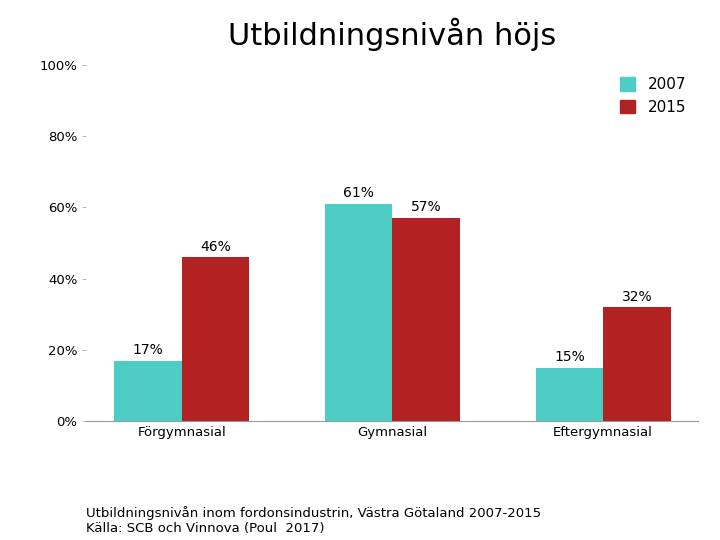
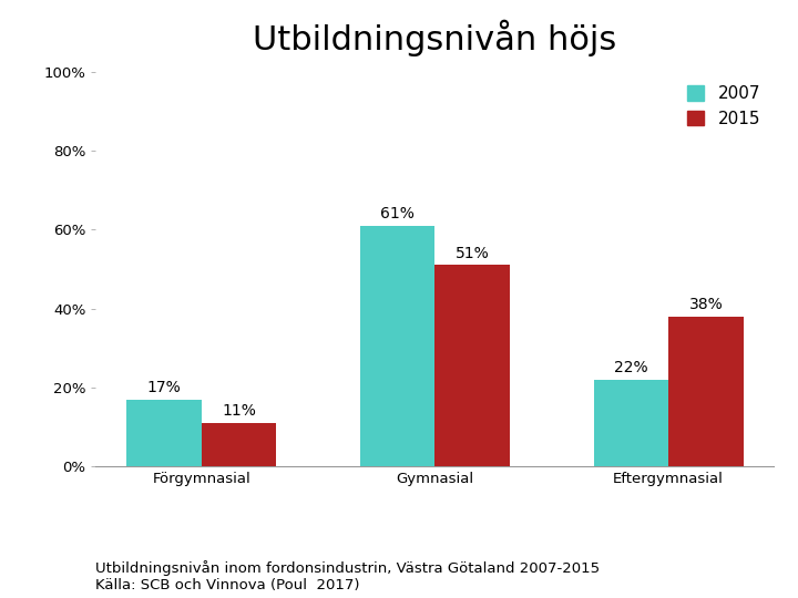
2015/Förgymnasial: 46% -> 11%
2015/Gymnasial: 57% -> 51%
2007/Eftergymnasial: 15% -> 22%
2015/Eftergymnasial: 32% -> 38%
